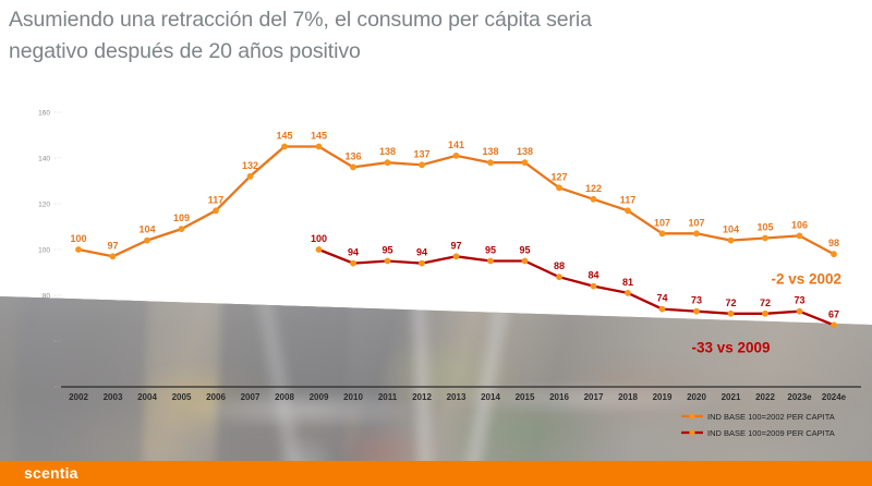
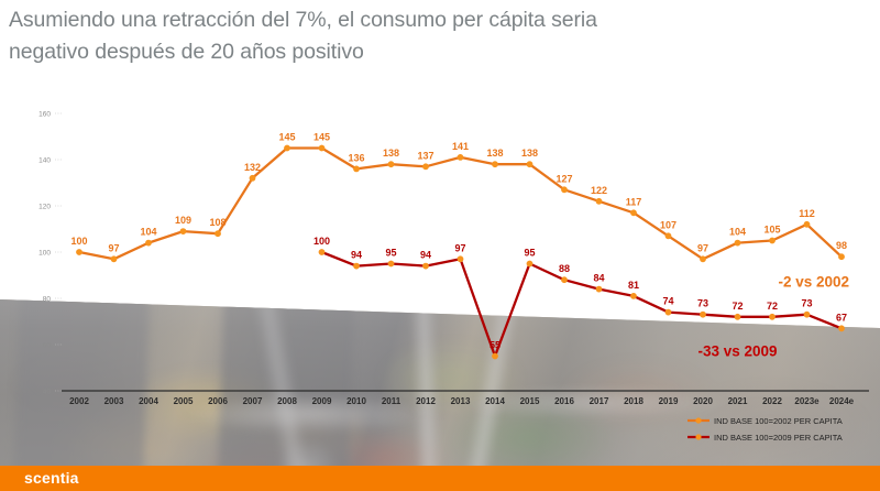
IND BASE 100=2002 PER CAPITA/2006: 117 -> 108
IND BASE 100=2009 PER CAPITA/2014: 95 -> 55
IND BASE 100=2002 PER CAPITA/2020: 107 -> 97
IND BASE 100=2002 PER CAPITA/2023e: 106 -> 112
